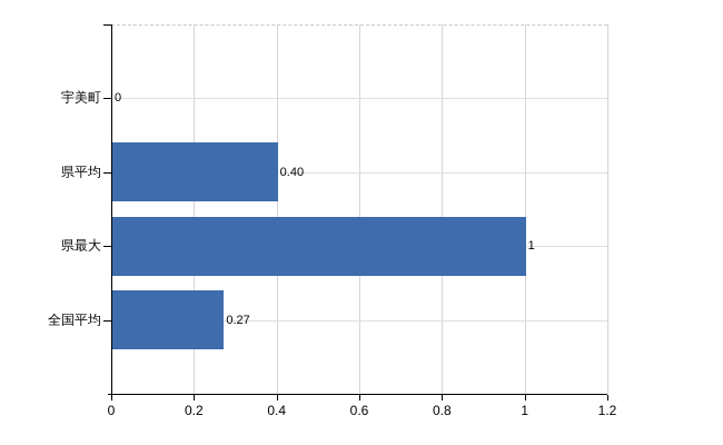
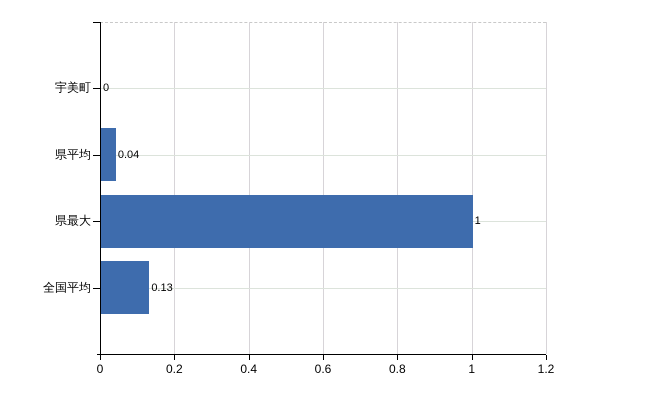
県平均: 0.40 -> 0.04
全国平均: 0.27 -> 0.13
